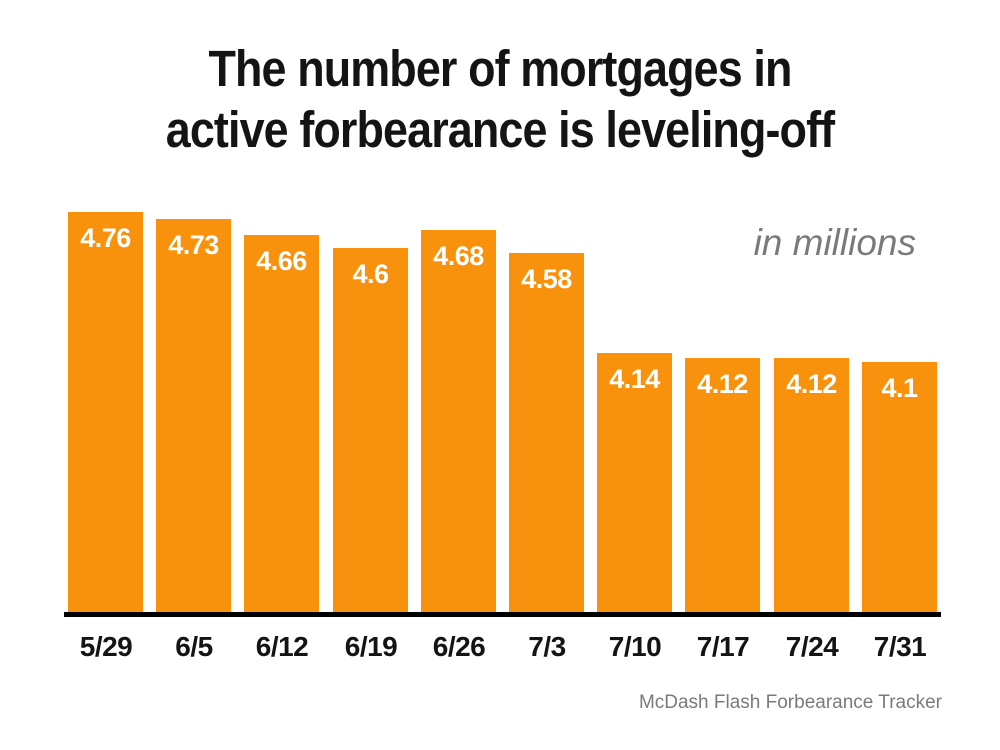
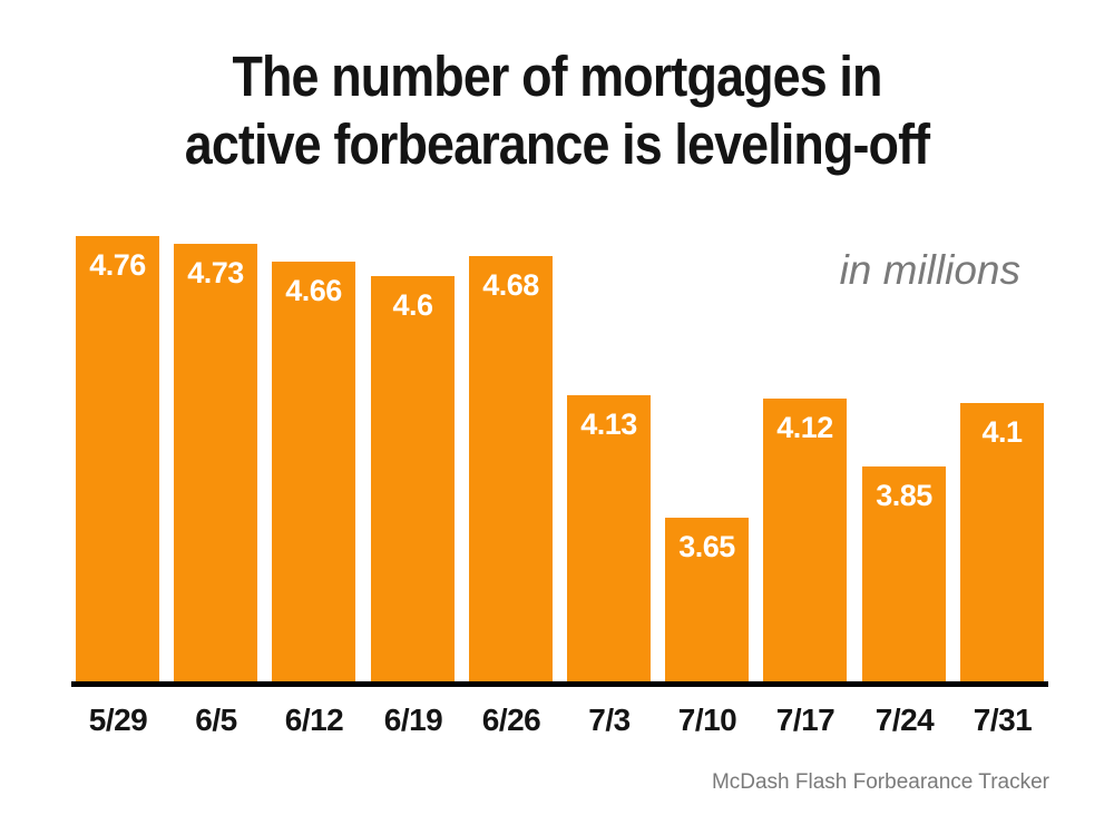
7/3: 4.58 -> 4.13
7/10: 4.14 -> 3.65
7/24: 4.12 -> 3.85
